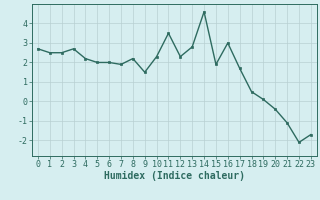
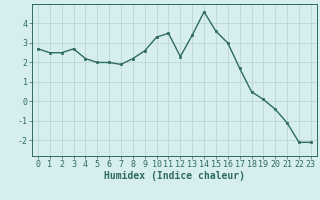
9: 1.5 -> 2.6
10: 2.3 -> 3.3
13: 2.8 -> 3.4
15: 1.9 -> 3.6
23: -1.7 -> -2.1
